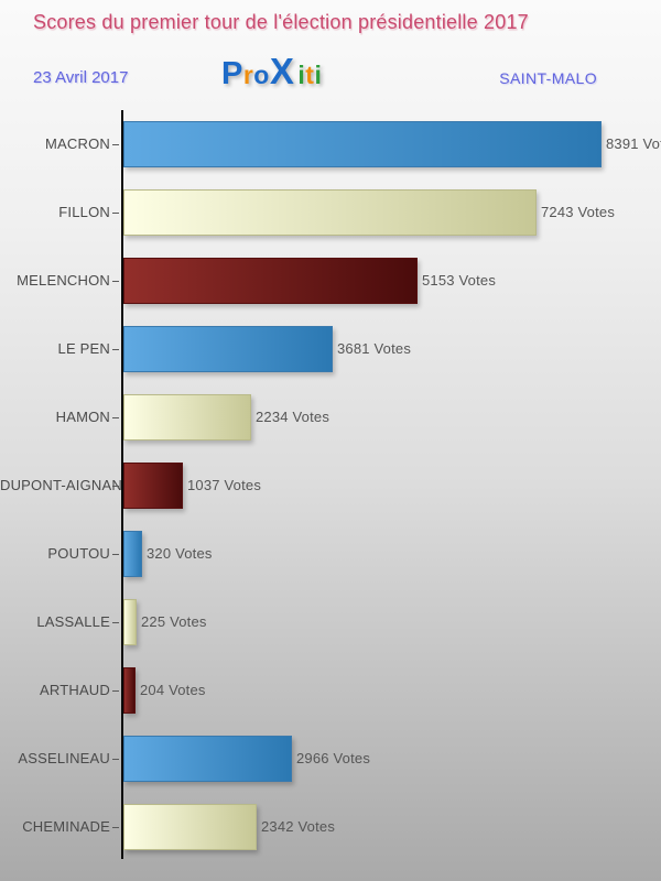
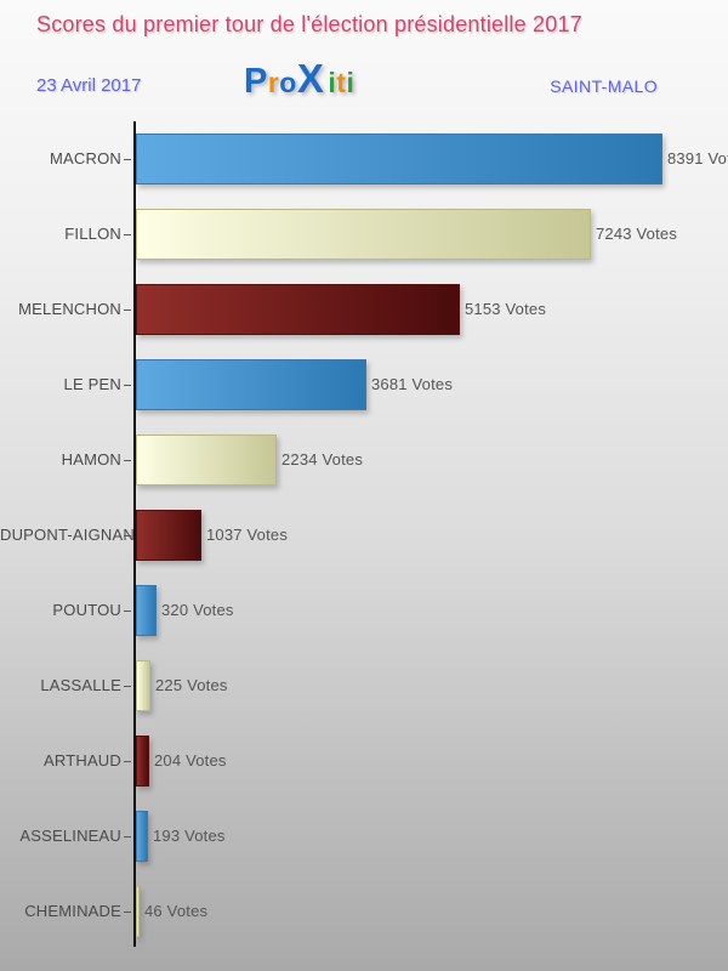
ASSELINEAU: 2966 -> 193
CHEMINADE: 2342 -> 46
